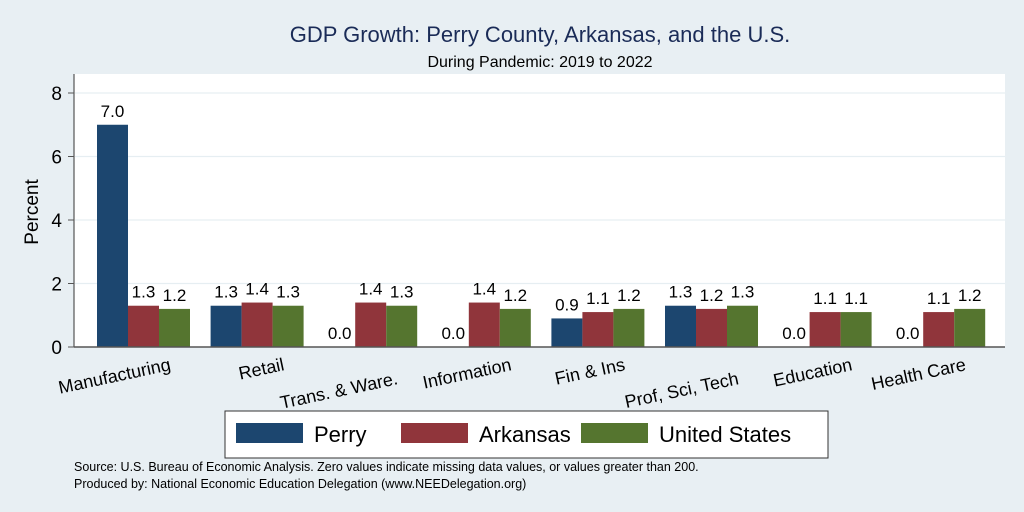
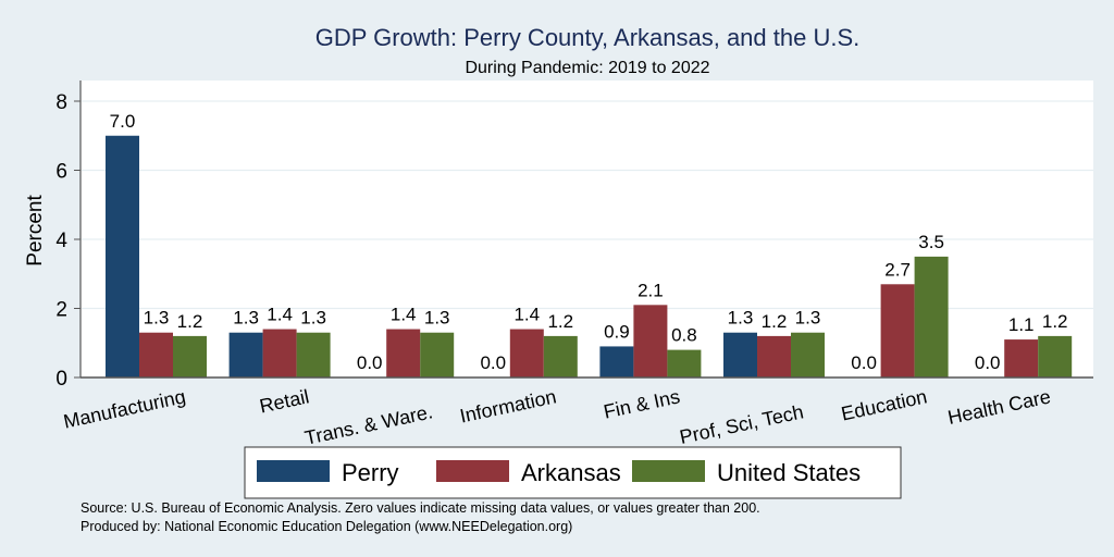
Arkansas/Fin & Ins: 1.1 -> 2.1
United States/Fin & Ins: 1.2 -> 0.8
Arkansas/Education: 1.1 -> 2.7
United States/Education: 1.1 -> 3.5
